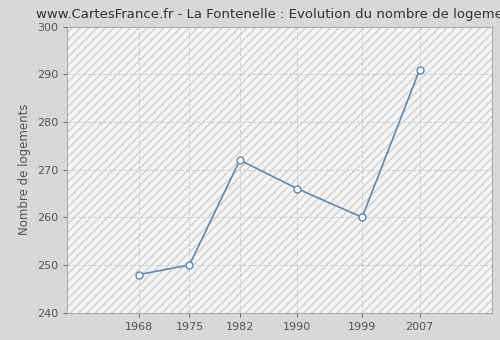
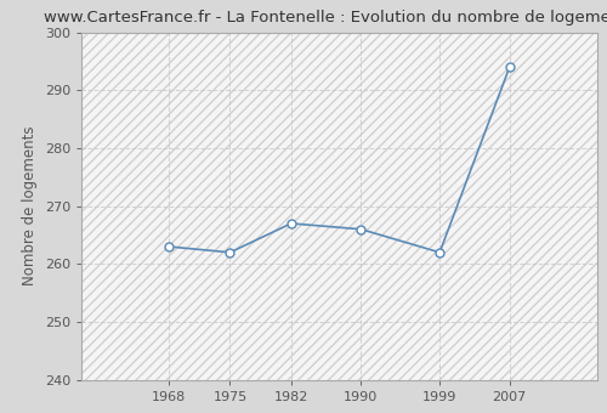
1968: 248 -> 263
1975: 250 -> 262
1982: 272 -> 267
1999: 260 -> 262
2007: 291 -> 294
